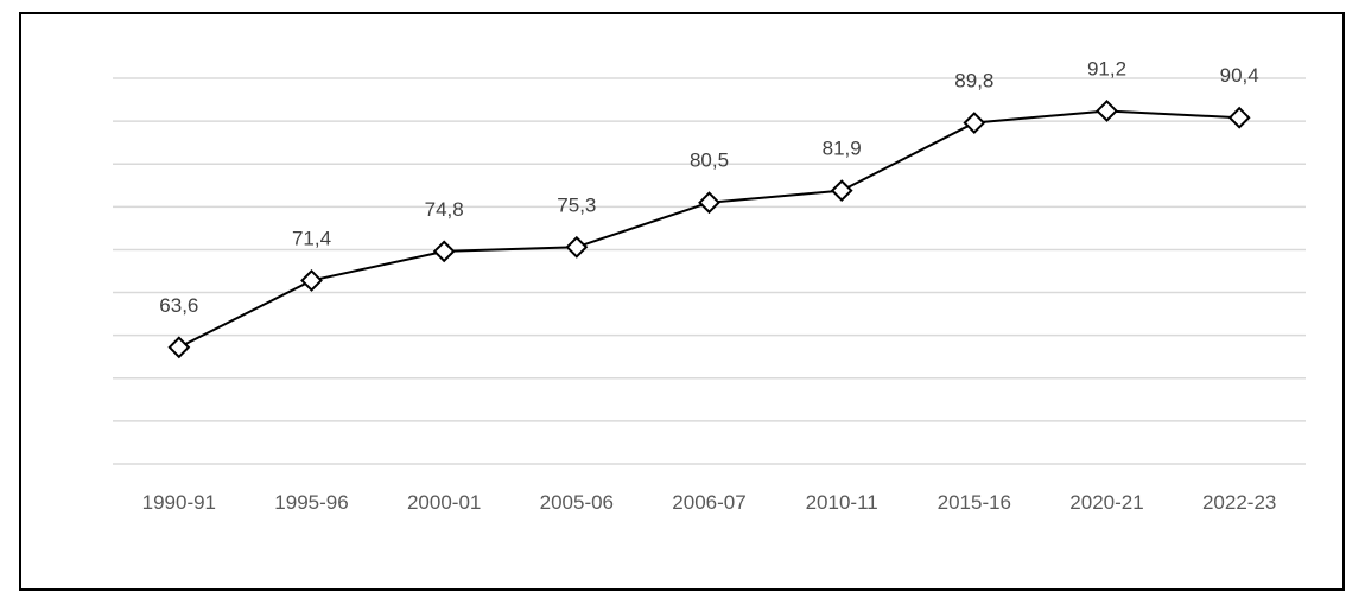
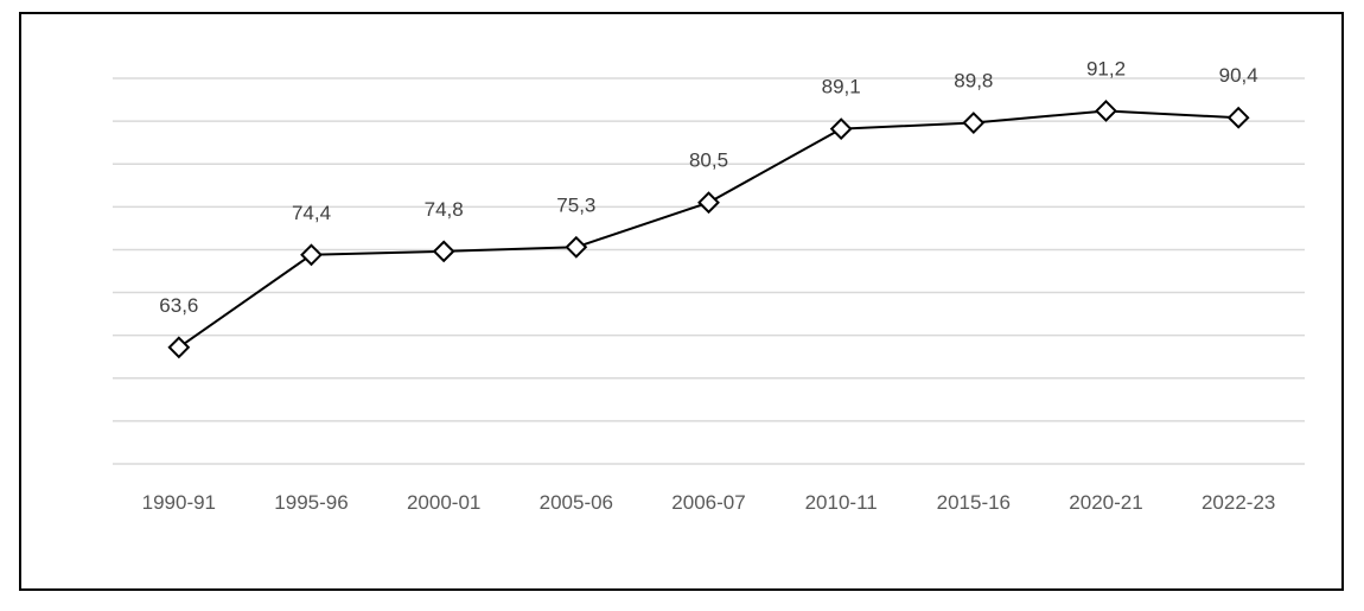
1995-96: 71,4 -> 74,4
2010-11: 81,9 -> 89,1
